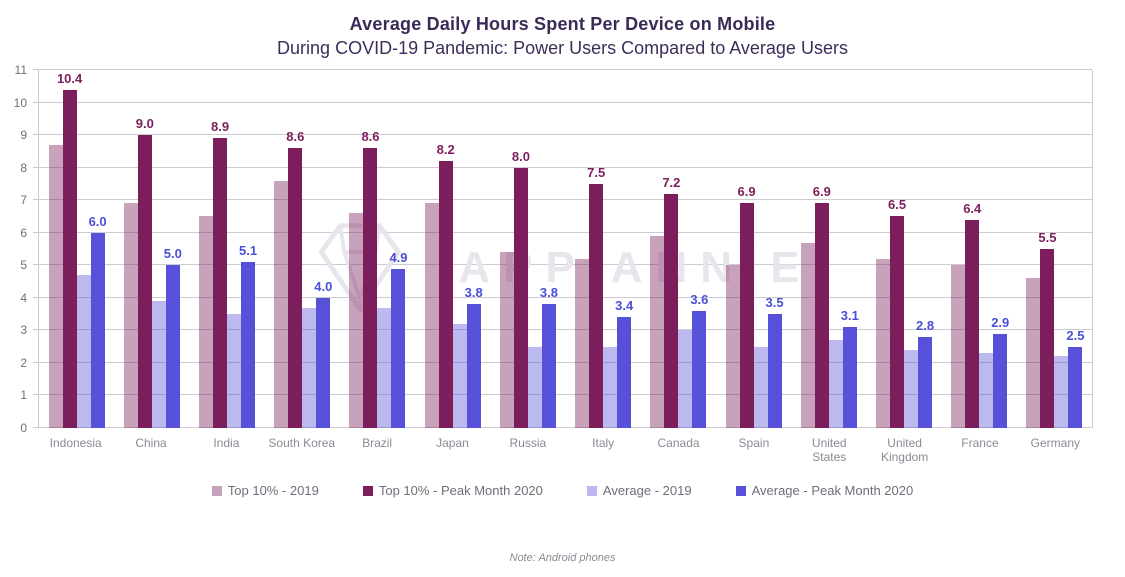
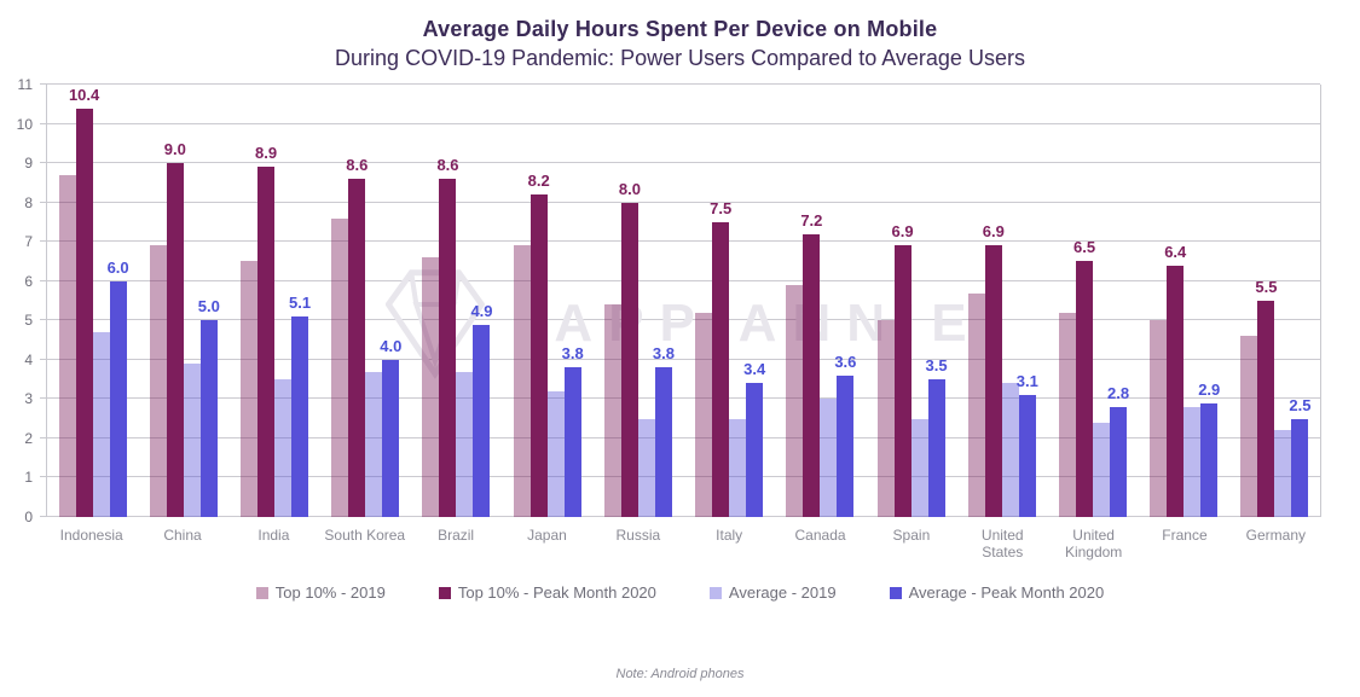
Average - 2019/United States: 2.7 -> 3.4
Average - 2019/France: 2.3 -> 2.8
